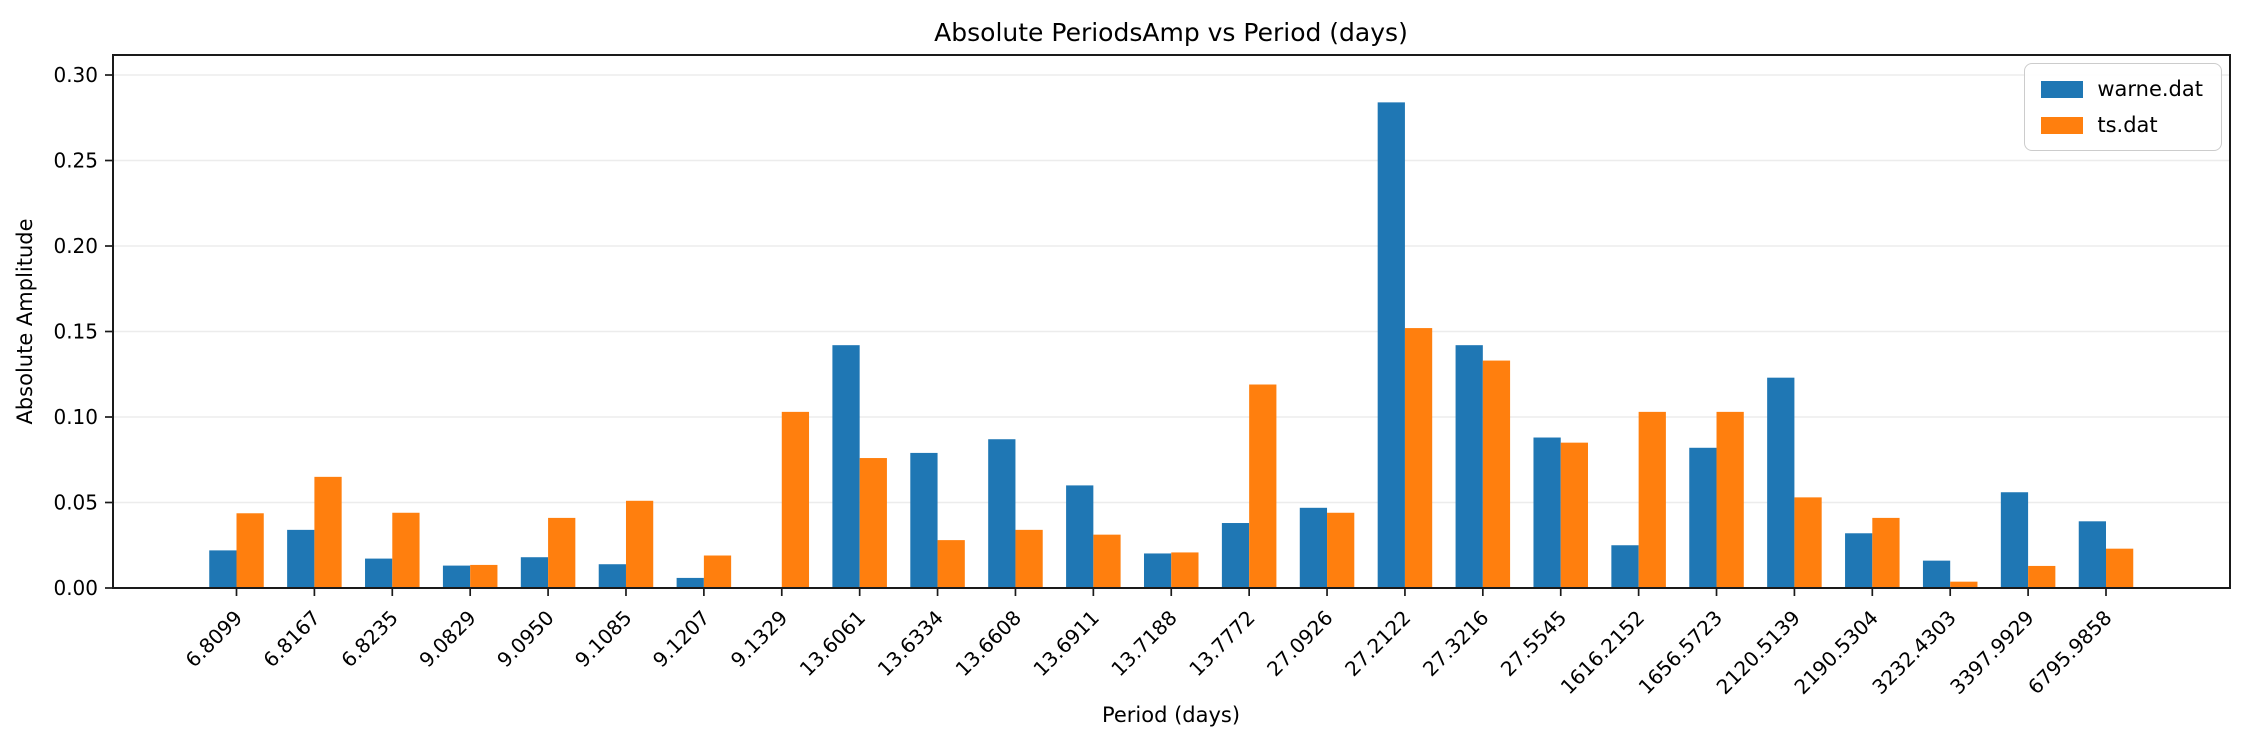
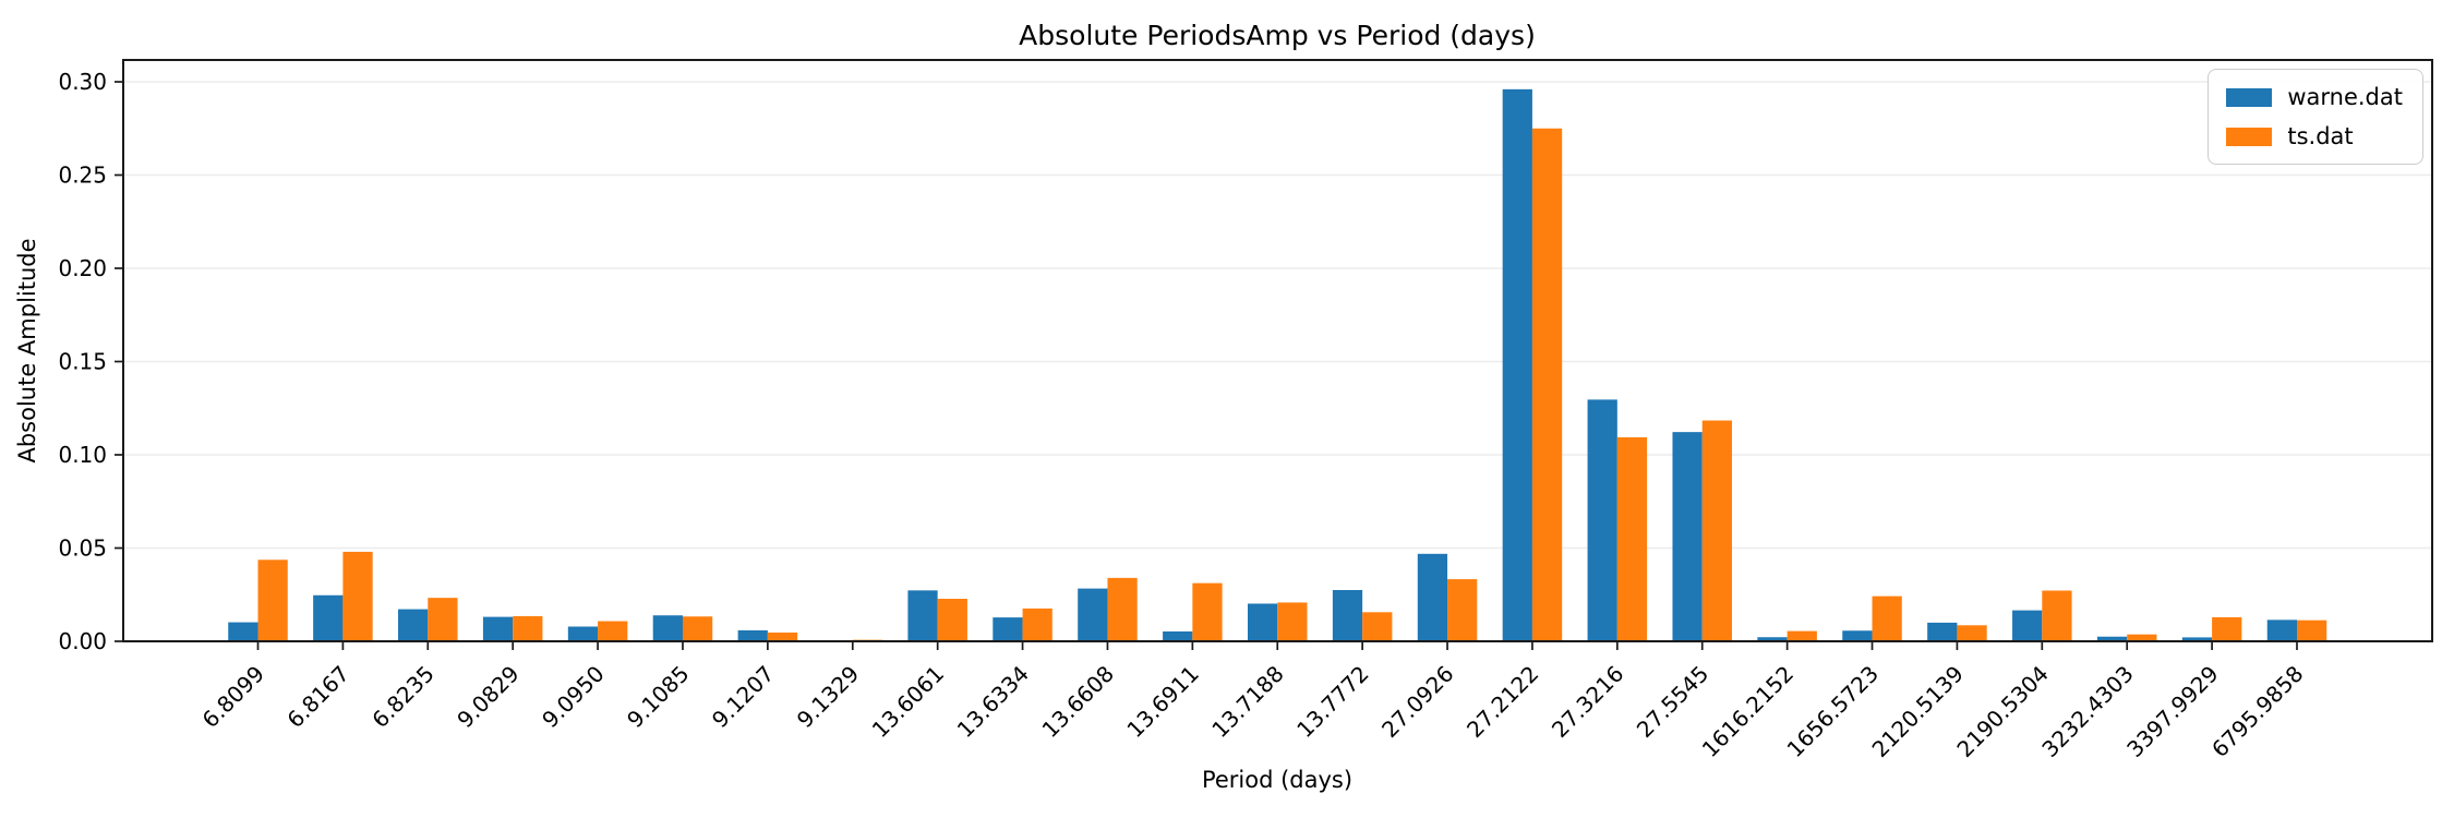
warne.dat/6.8099: 0.022 -> 0.010
warne.dat/6.8167: 0.034 -> 0.025
ts.dat/6.8167: 0.065 -> 0.048
ts.dat/6.8235: 0.044 -> 0.023
warne.dat/9.0950: 0.018 -> 0.008
ts.dat/9.0950: 0.041 -> 0.011
ts.dat/9.1085: 0.051 -> 0.013
ts.dat/9.1207: 0.019 -> 0.005
ts.dat/9.1329: 0.103 -> 0.001
warne.dat/13.6061: 0.142 -> 0.027
ts.dat/13.6061: 0.076 -> 0.023
warne.dat/13.6334: 0.079 -> 0.013
ts.dat/13.6334: 0.028 -> 0.018
warne.dat/13.6608: 0.087 -> 0.028
warne.dat/13.6911: 0.060 -> 0.005
warne.dat/13.7772: 0.038 -> 0.028
ts.dat/13.7772: 0.119 -> 0.016
ts.dat/27.0926: 0.044 -> 0.033
warne.dat/27.2122: 0.284 -> 0.296
ts.dat/27.2122: 0.152 -> 0.275
warne.dat/27.3216: 0.142 -> 0.130
ts.dat/27.3216: 0.133 -> 0.109
warne.dat/27.5545: 0.088 -> 0.112
ts.dat/27.5545: 0.085 -> 0.118
warne.dat/1616.2152: 0.025 -> 0.002
ts.dat/1616.2152: 0.103 -> 0.005
warne.dat/1656.5723: 0.082 -> 0.006
ts.dat/1656.5723: 0.103 -> 0.024
warne.dat/2120.5139: 0.123 -> 0.010
ts.dat/2120.5139: 0.053 -> 0.009
warne.dat/2190.5304: 0.032 -> 0.017
ts.dat/2190.5304: 0.041 -> 0.027
warne.dat/3232.4303: 0.016 -> 0.003
warne.dat/3397.9929: 0.056 -> 0.002
warne.dat/6795.9858: 0.039 -> 0.011
ts.dat/6795.9858: 0.023 -> 0.011
